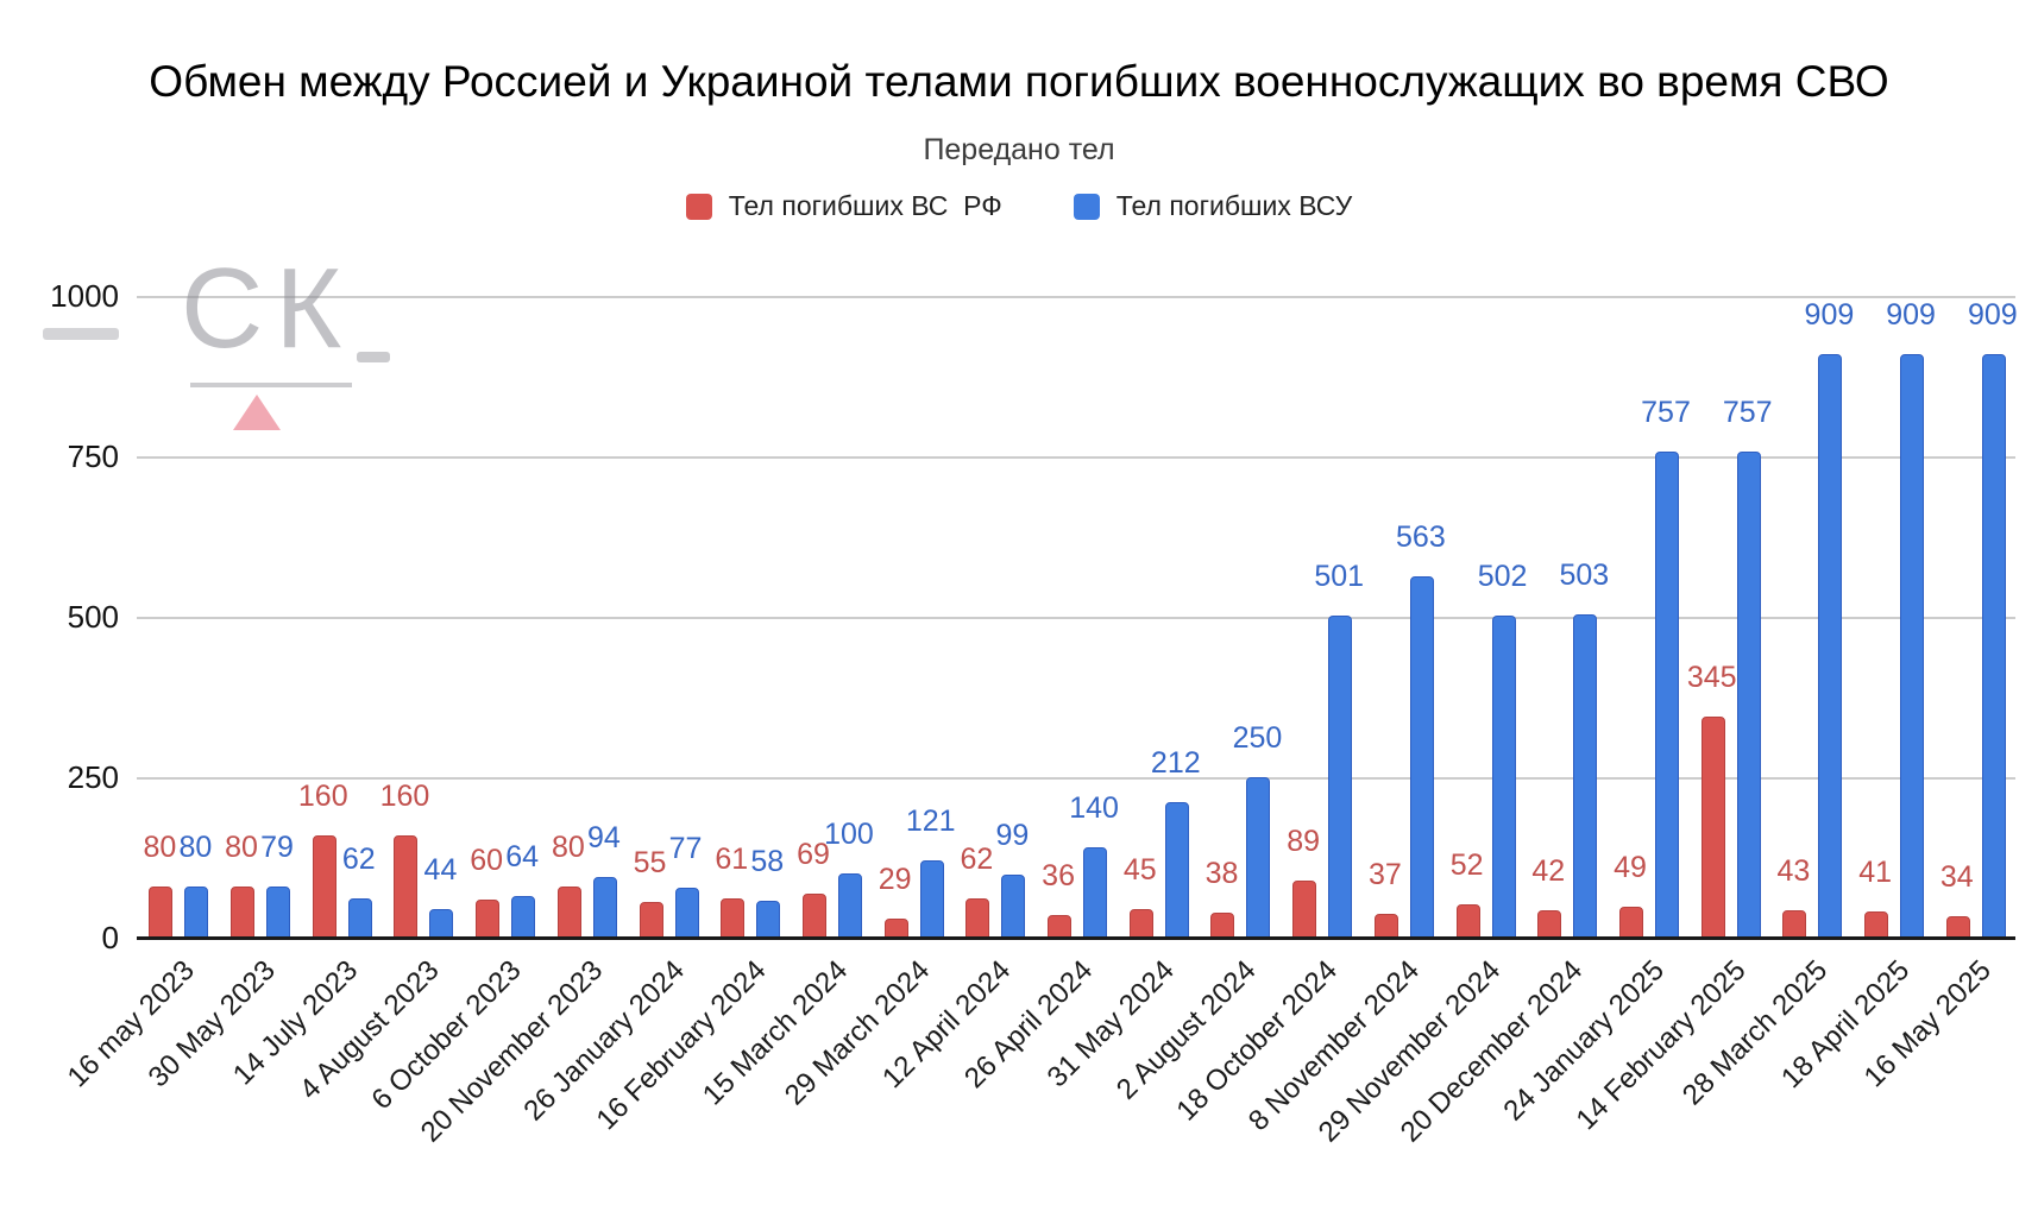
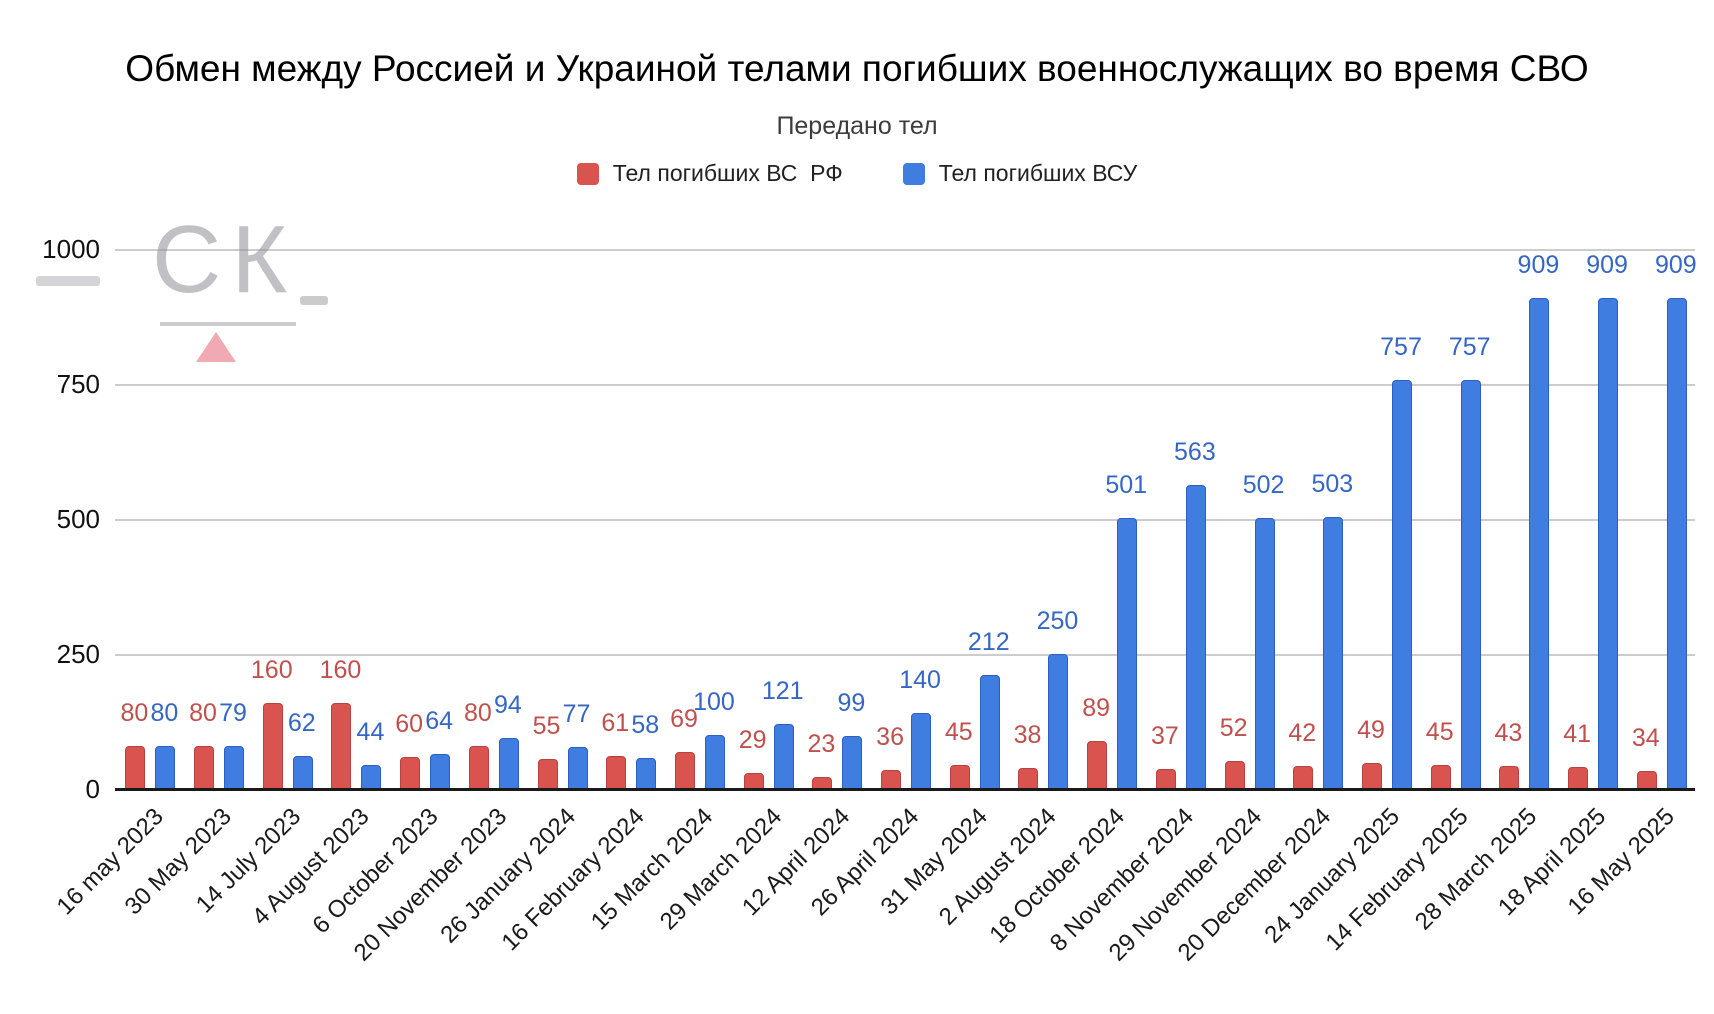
Тел погибших ВС РФ/12 April 2024: 62 -> 23
Тел погибших ВС РФ/14 February 2025: 345 -> 45
